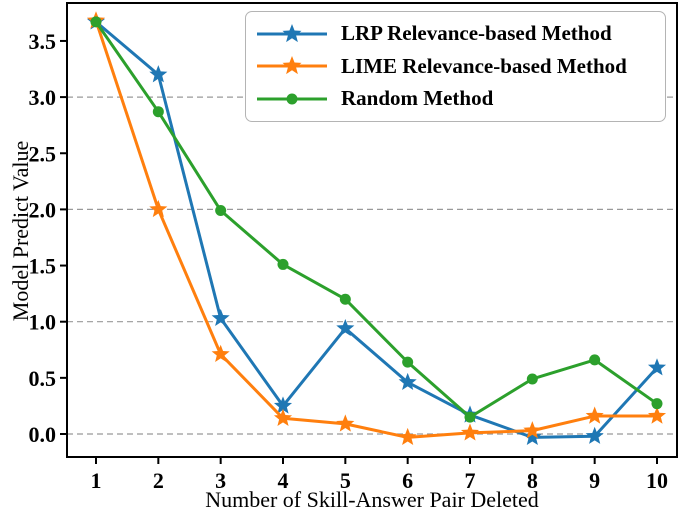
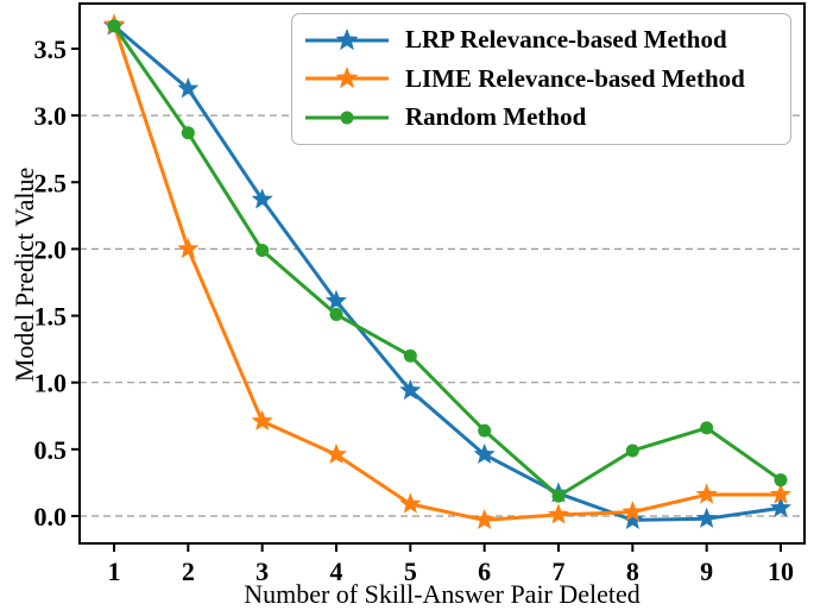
LRP Relevance-based Method/3: 1.03 -> 2.37
LRP Relevance-based Method/4: 0.25 -> 1.61
LIME Relevance-based Method/4: 0.14 -> 0.46
LRP Relevance-based Method/10: 0.59 -> 0.06
